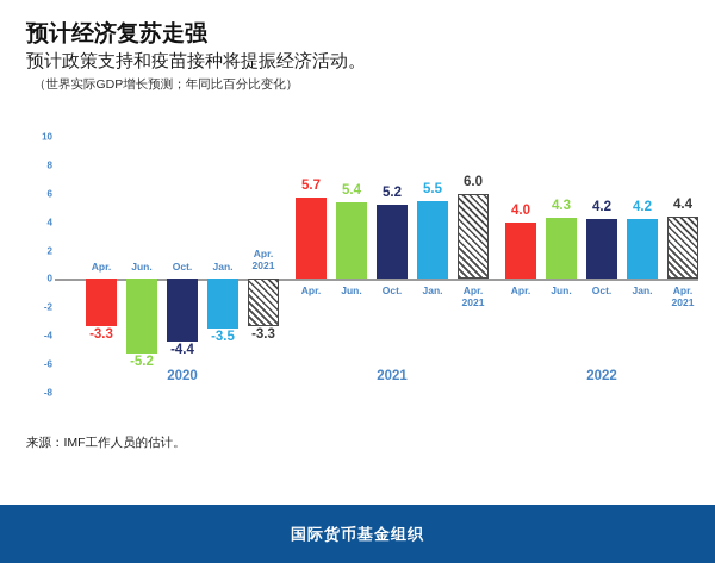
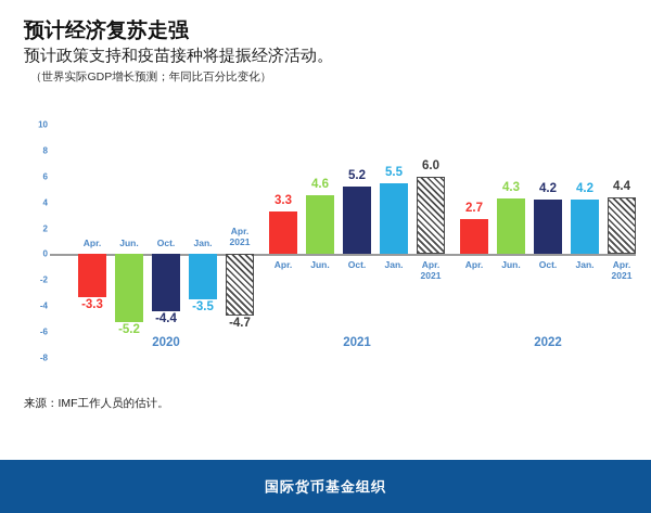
Apr. 2021/2020: -3.3 -> -4.7
Apr./2021: 5.7 -> 3.3
Jun./2021: 5.4 -> 4.6
Apr./2022: 4.0 -> 2.7
